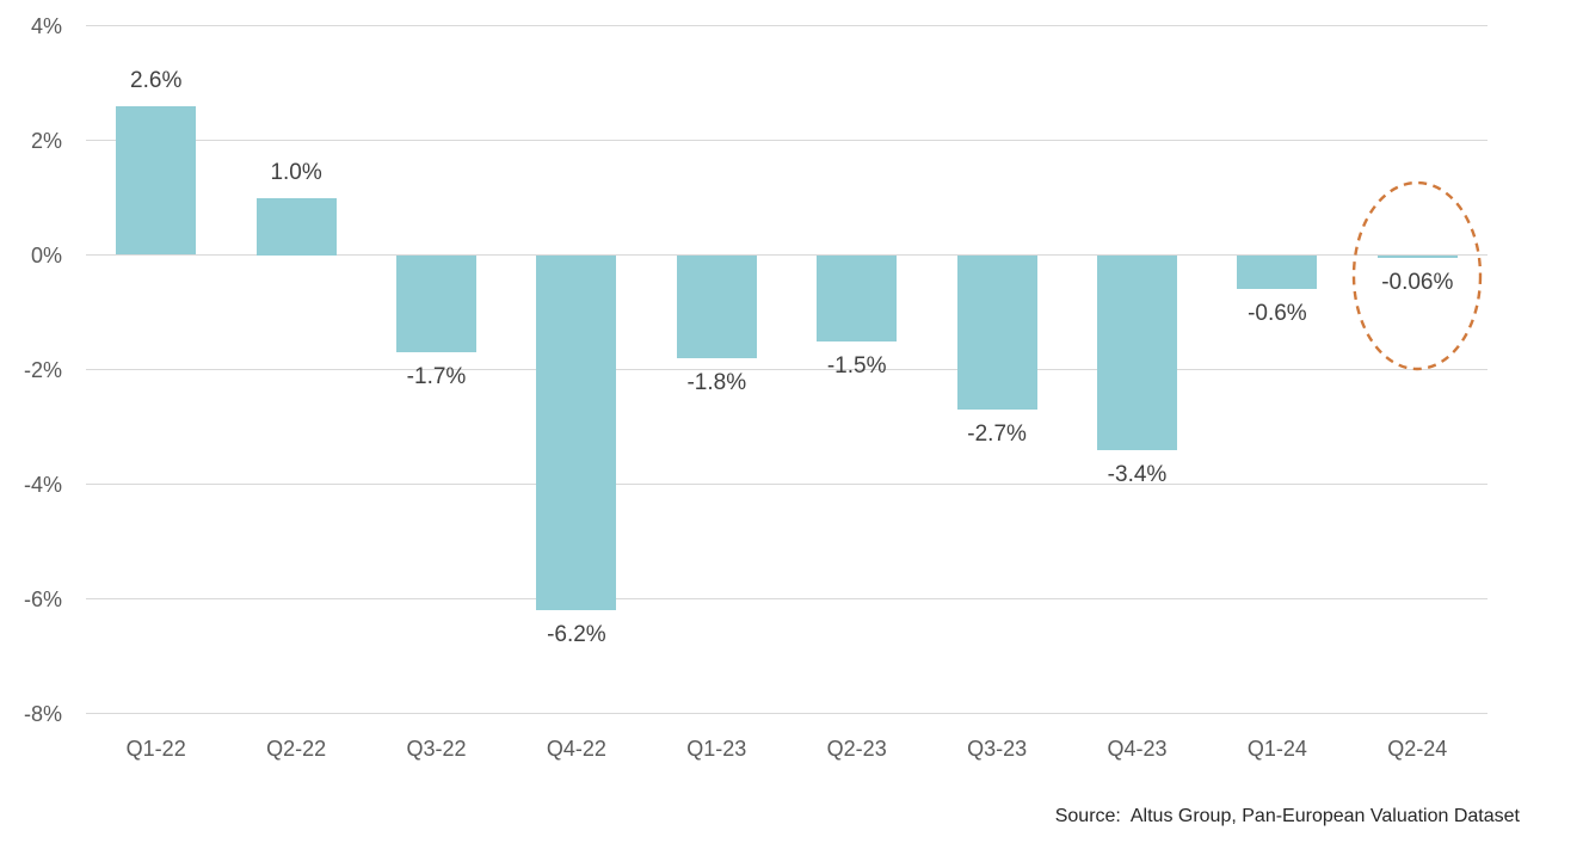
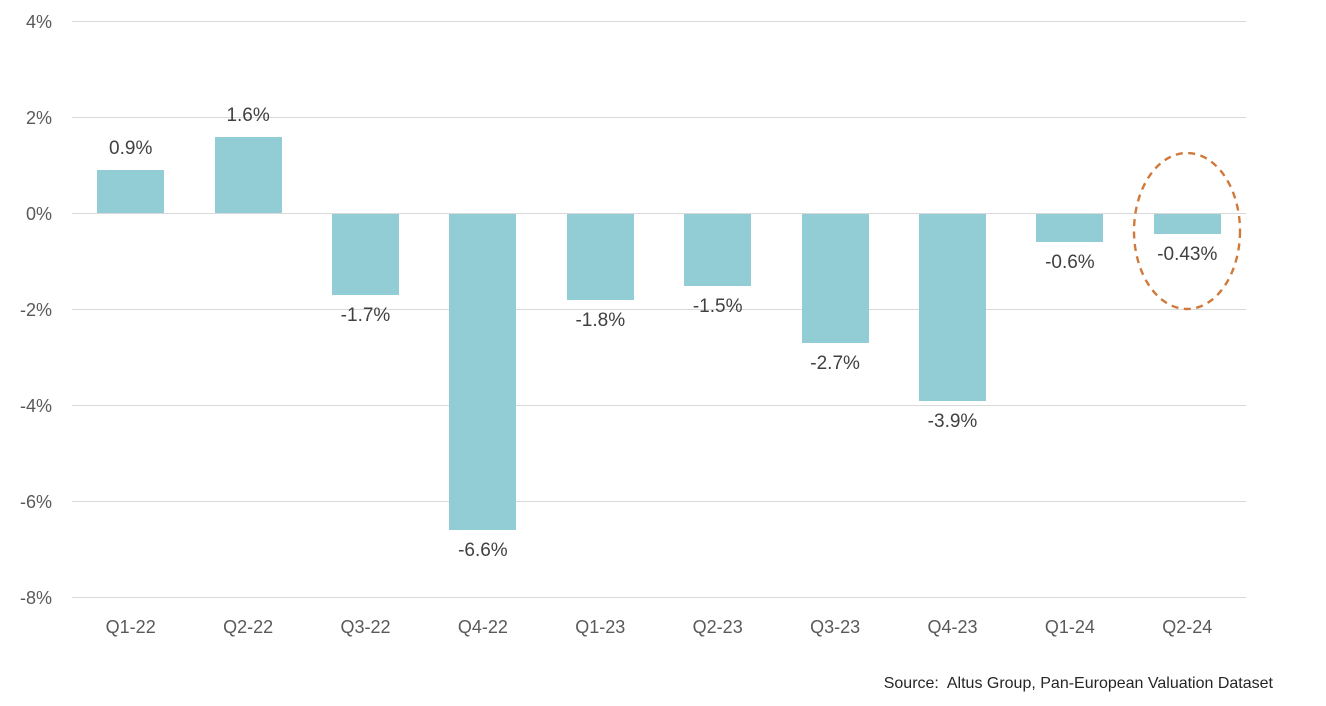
Q1-22: 2.6% -> 0.9%
Q2-22: 1.0% -> 1.6%
Q4-22: -6.2% -> -6.6%
Q4-23: -3.4% -> -3.9%
Q2-24: -0.06% -> -0.43%
